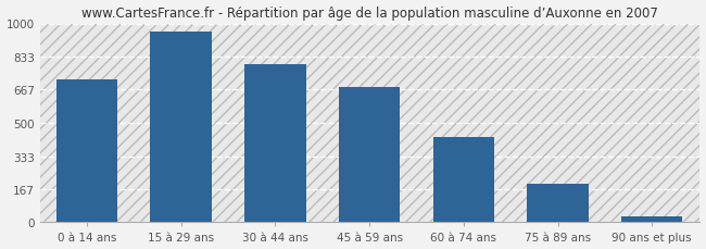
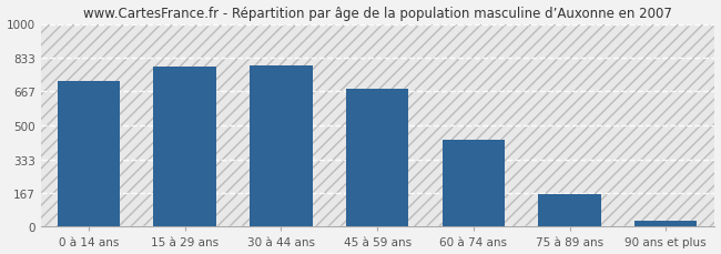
15 à 29 ans: 960 -> 790
75 à 89 ans: 190 -> 160
